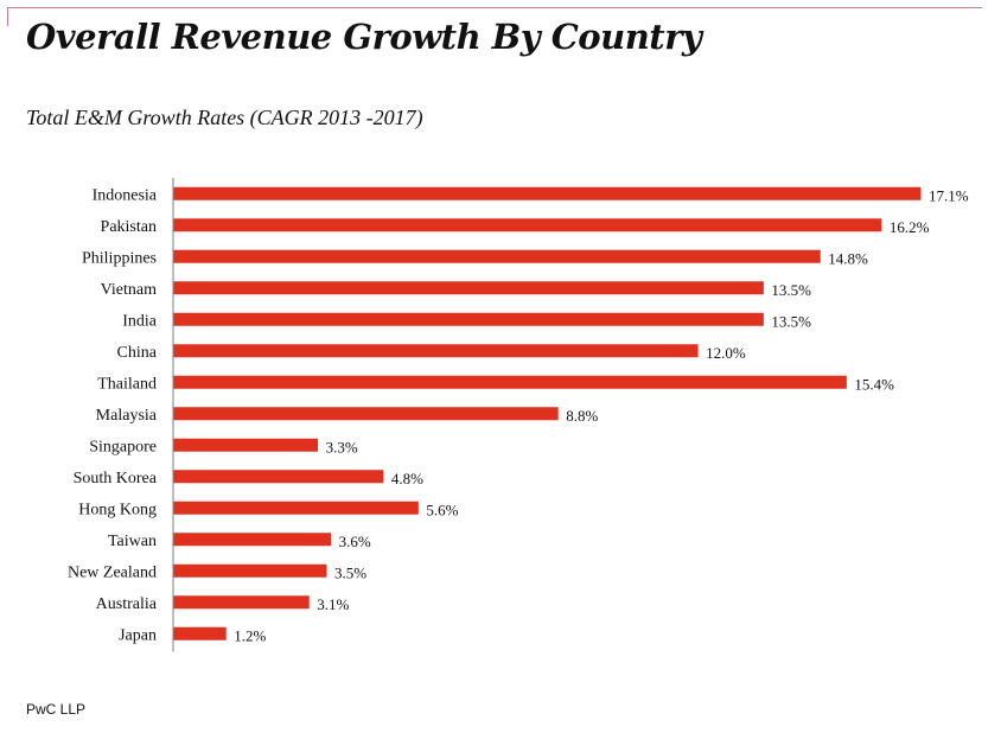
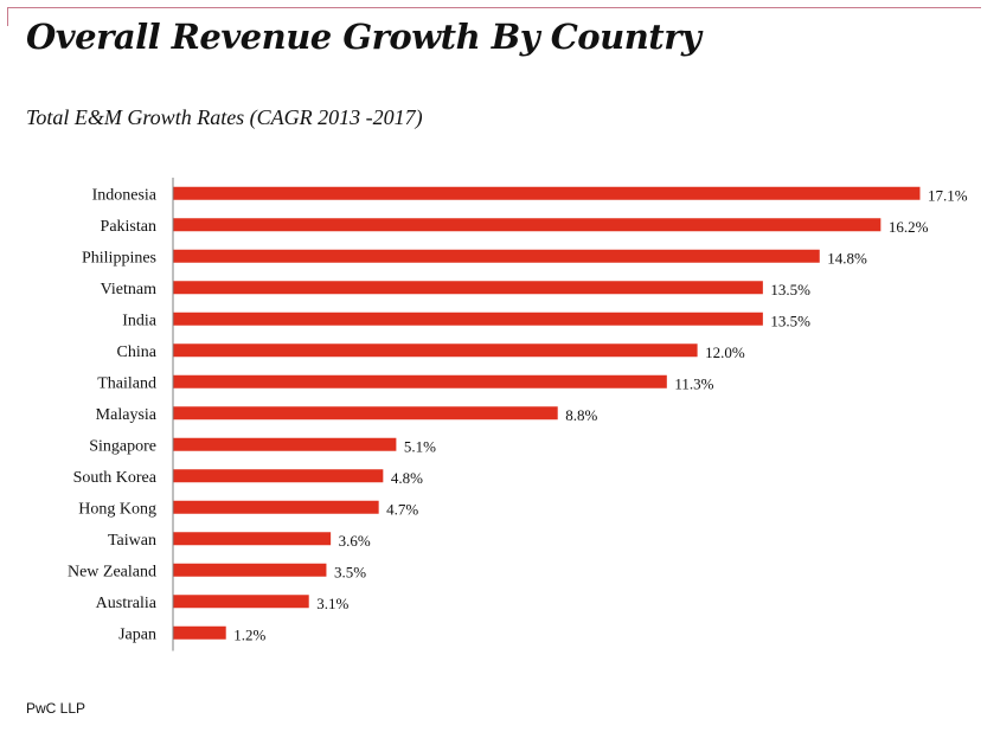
Thailand: 15.4% -> 11.3%
Singapore: 3.3% -> 5.1%
Hong Kong: 5.6% -> 4.7%
